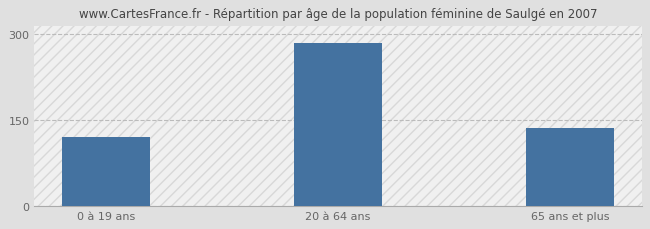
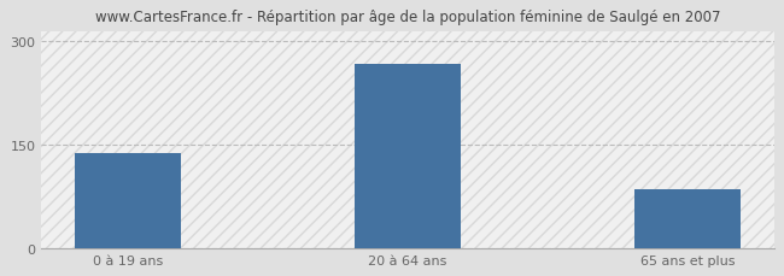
0 à 19 ans: 120 -> 138
20 à 64 ans: 285 -> 268
65 ans et plus: 136 -> 86
